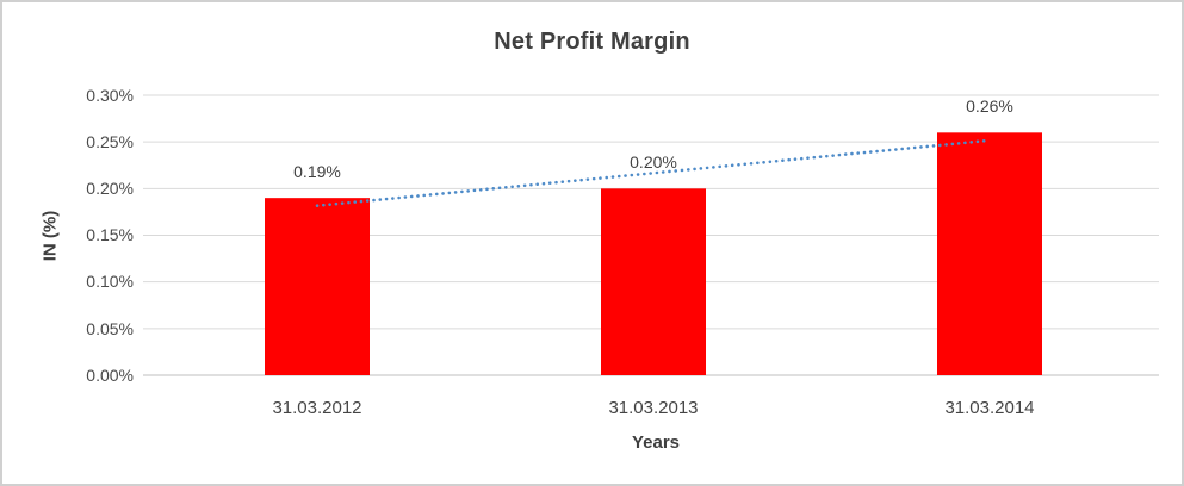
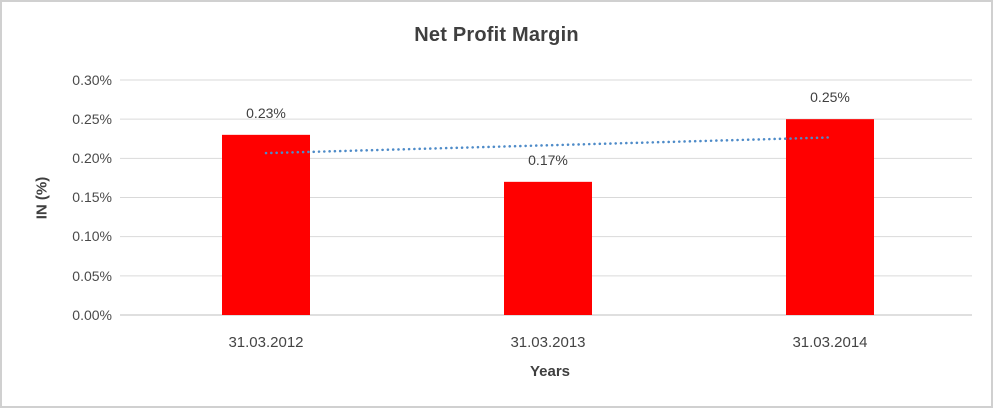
31.03.2012: 0.19% -> 0.23%
31.03.2013: 0.20% -> 0.17%
31.03.2014: 0.26% -> 0.25%
